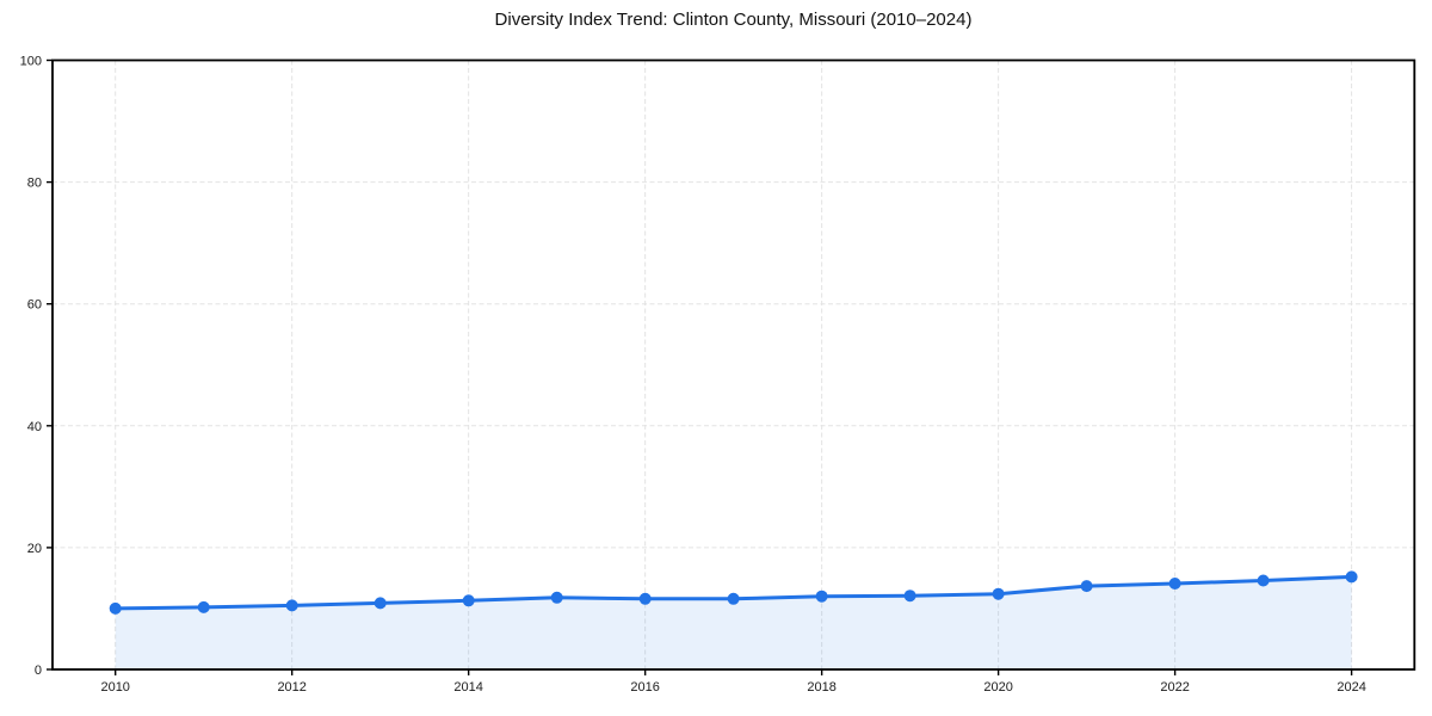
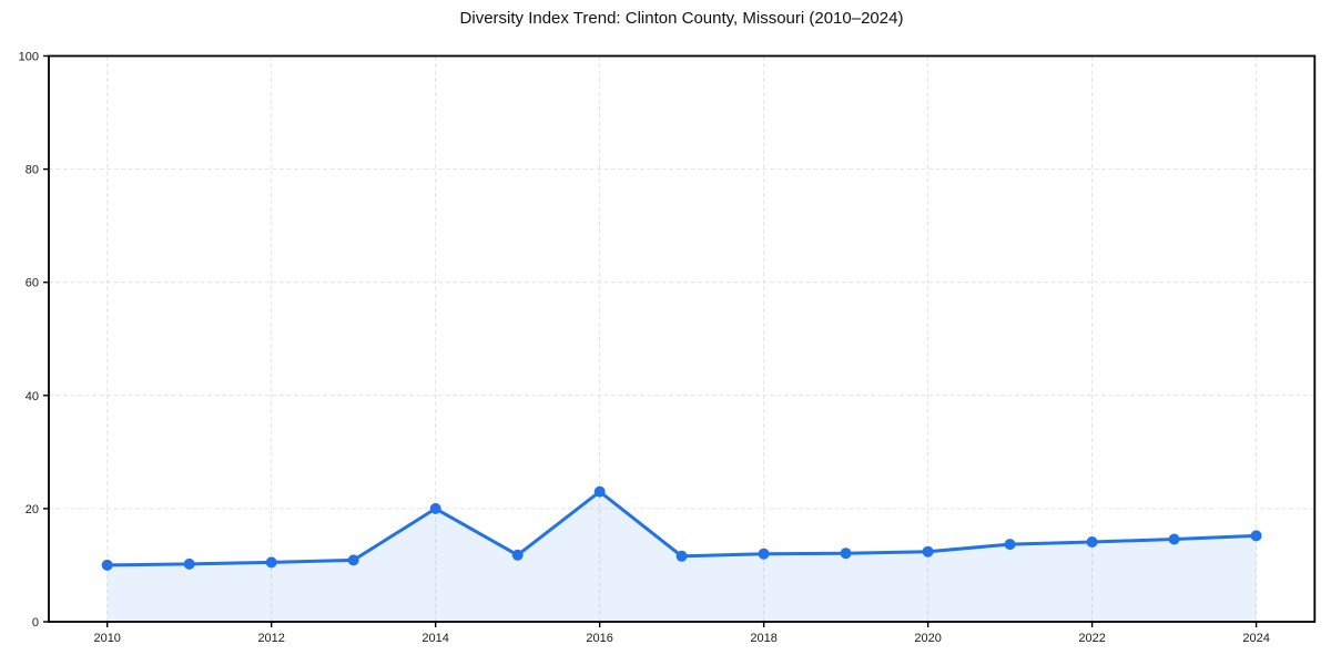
2014: 11 -> 20
2016: 12 -> 23
